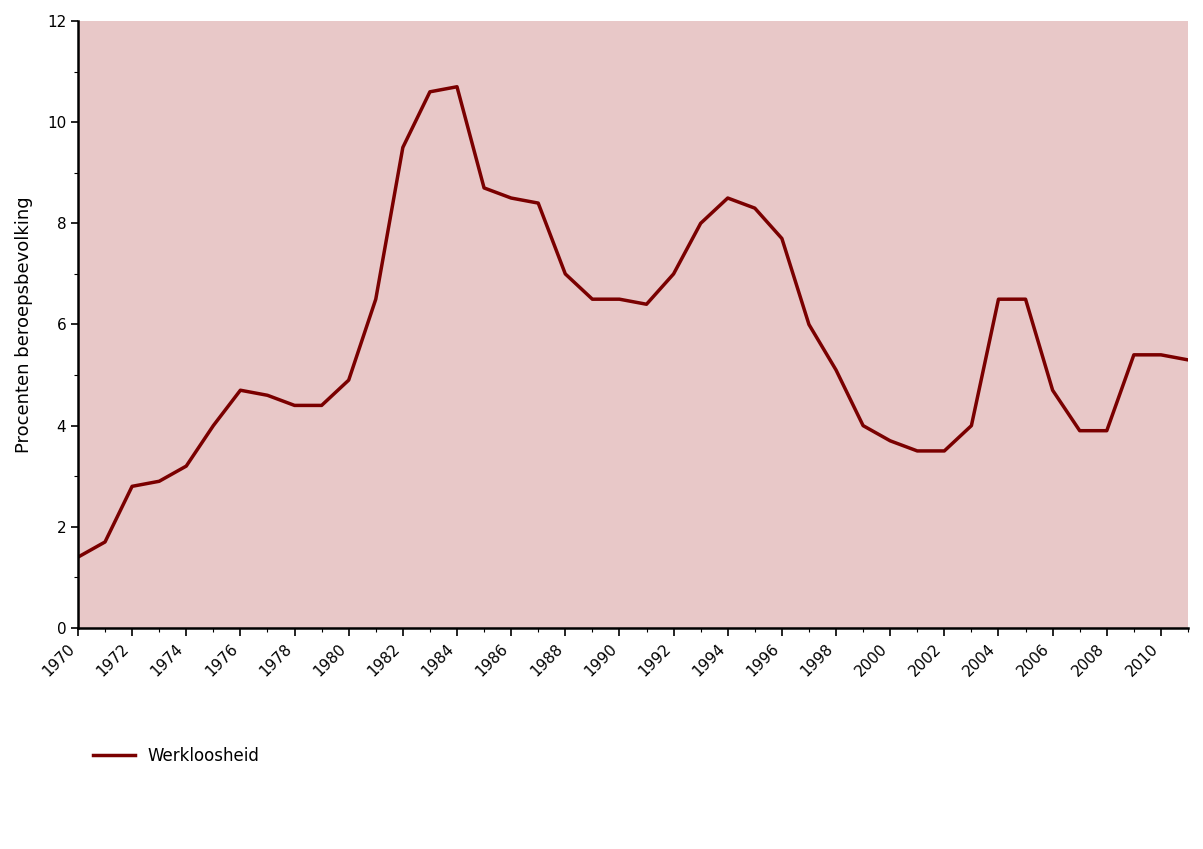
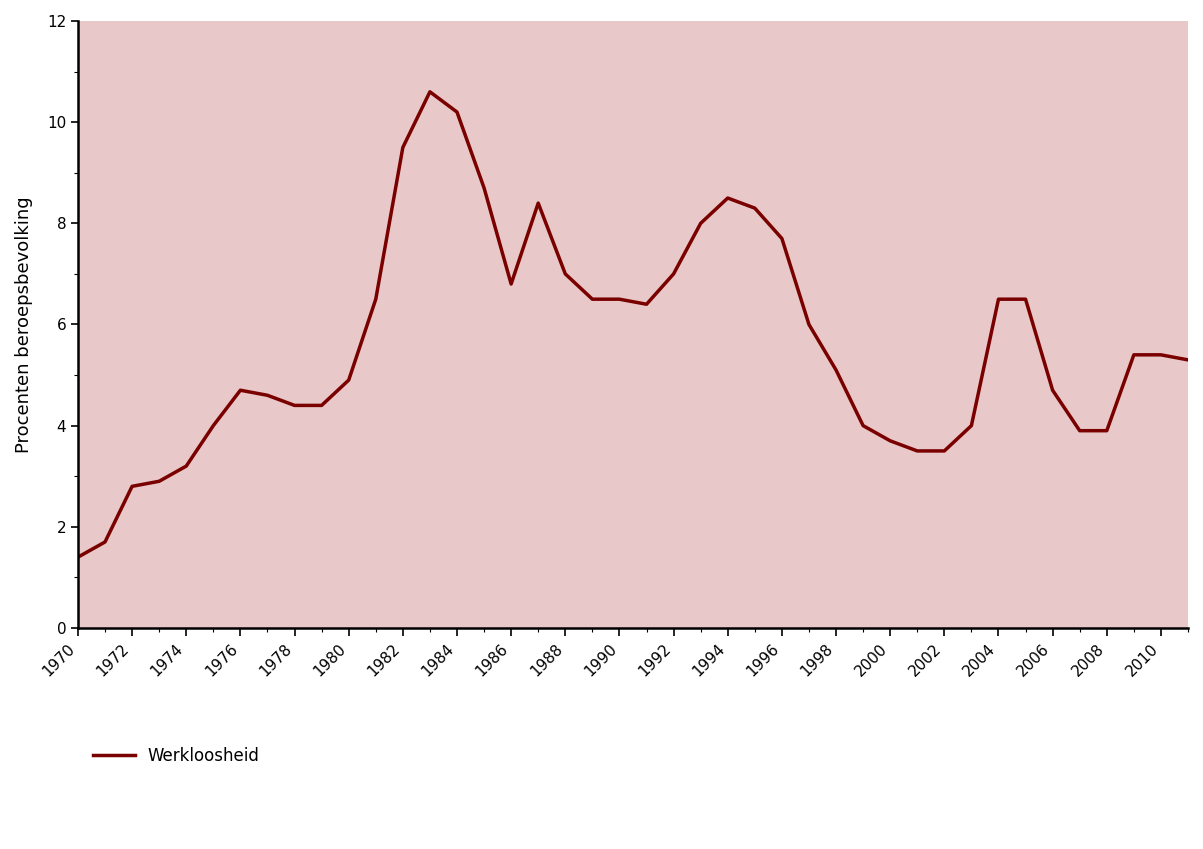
1984: 10.7 -> 10.2
1986: 8.5 -> 6.8
